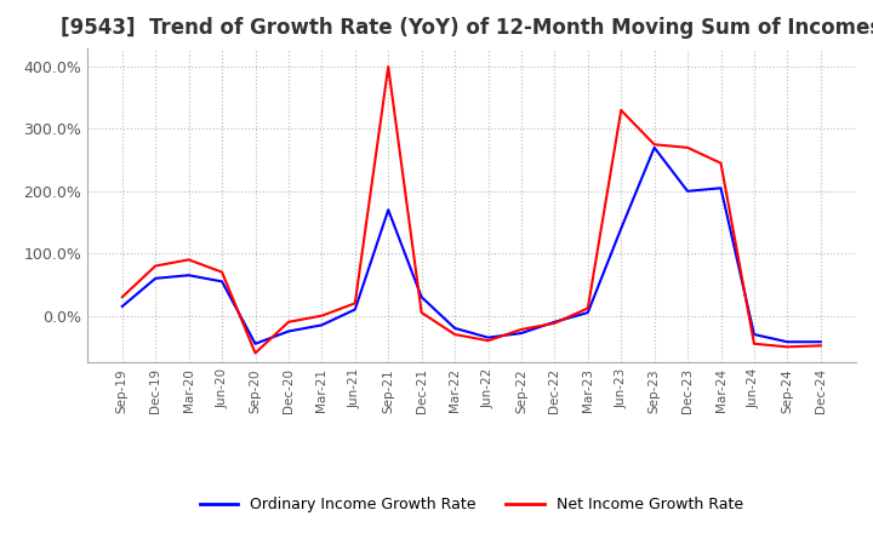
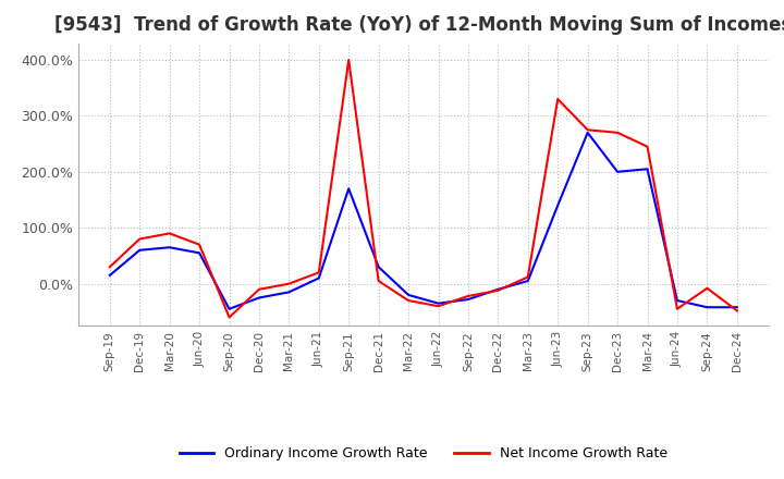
Net Income Growth Rate/Sep-24: -50% -> -8%
